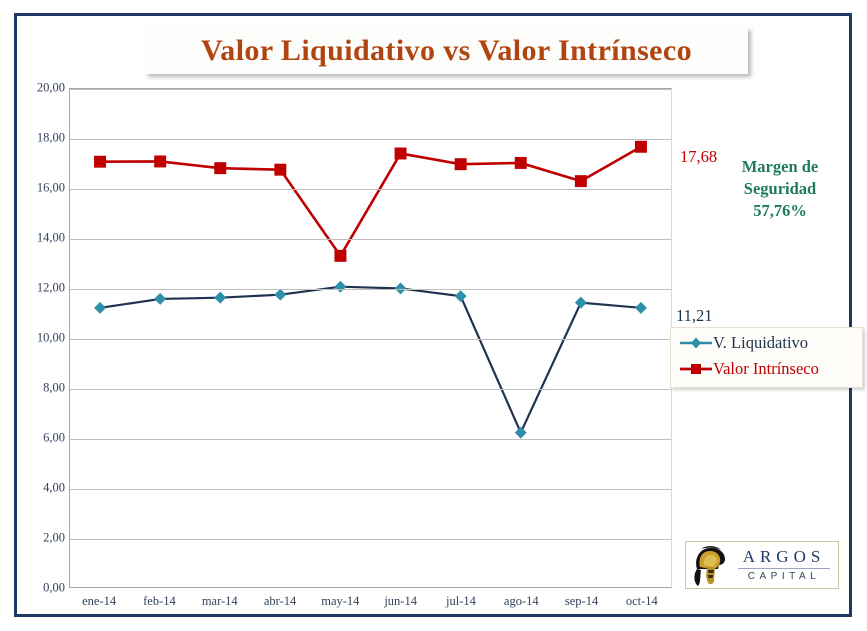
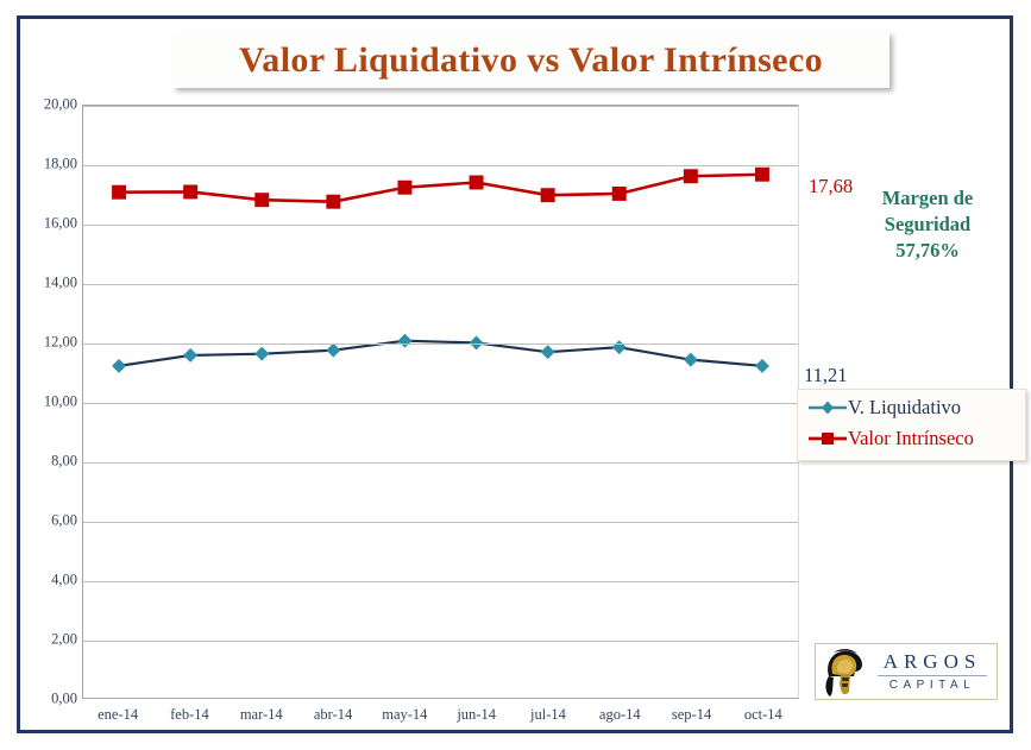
Valor Intrínseco/may-14: 13,3 -> 17,2
V. Liquidativo/ago-14: 6,2 -> 11,8
Valor Intrínseco/sep-14: 16,3 -> 17,6
